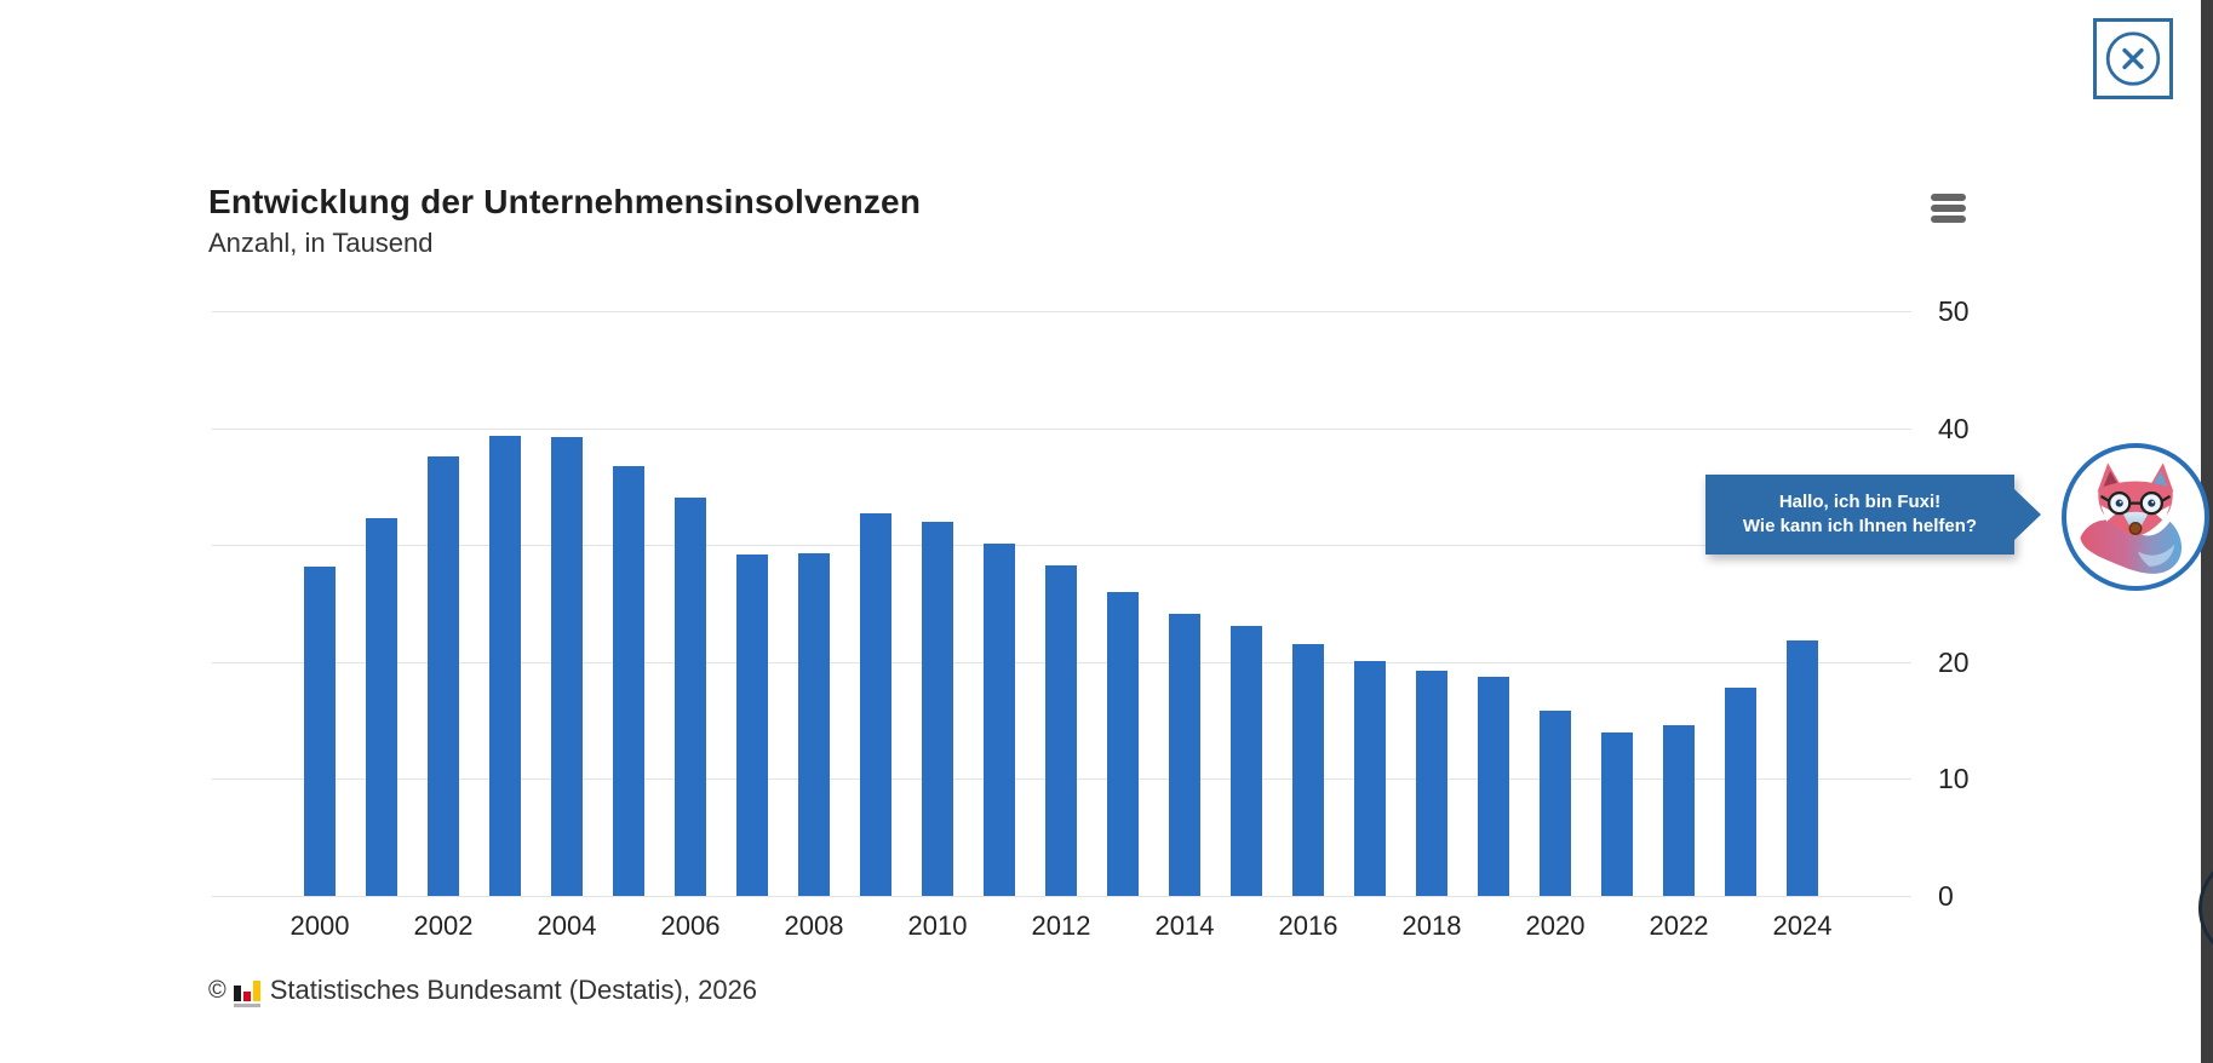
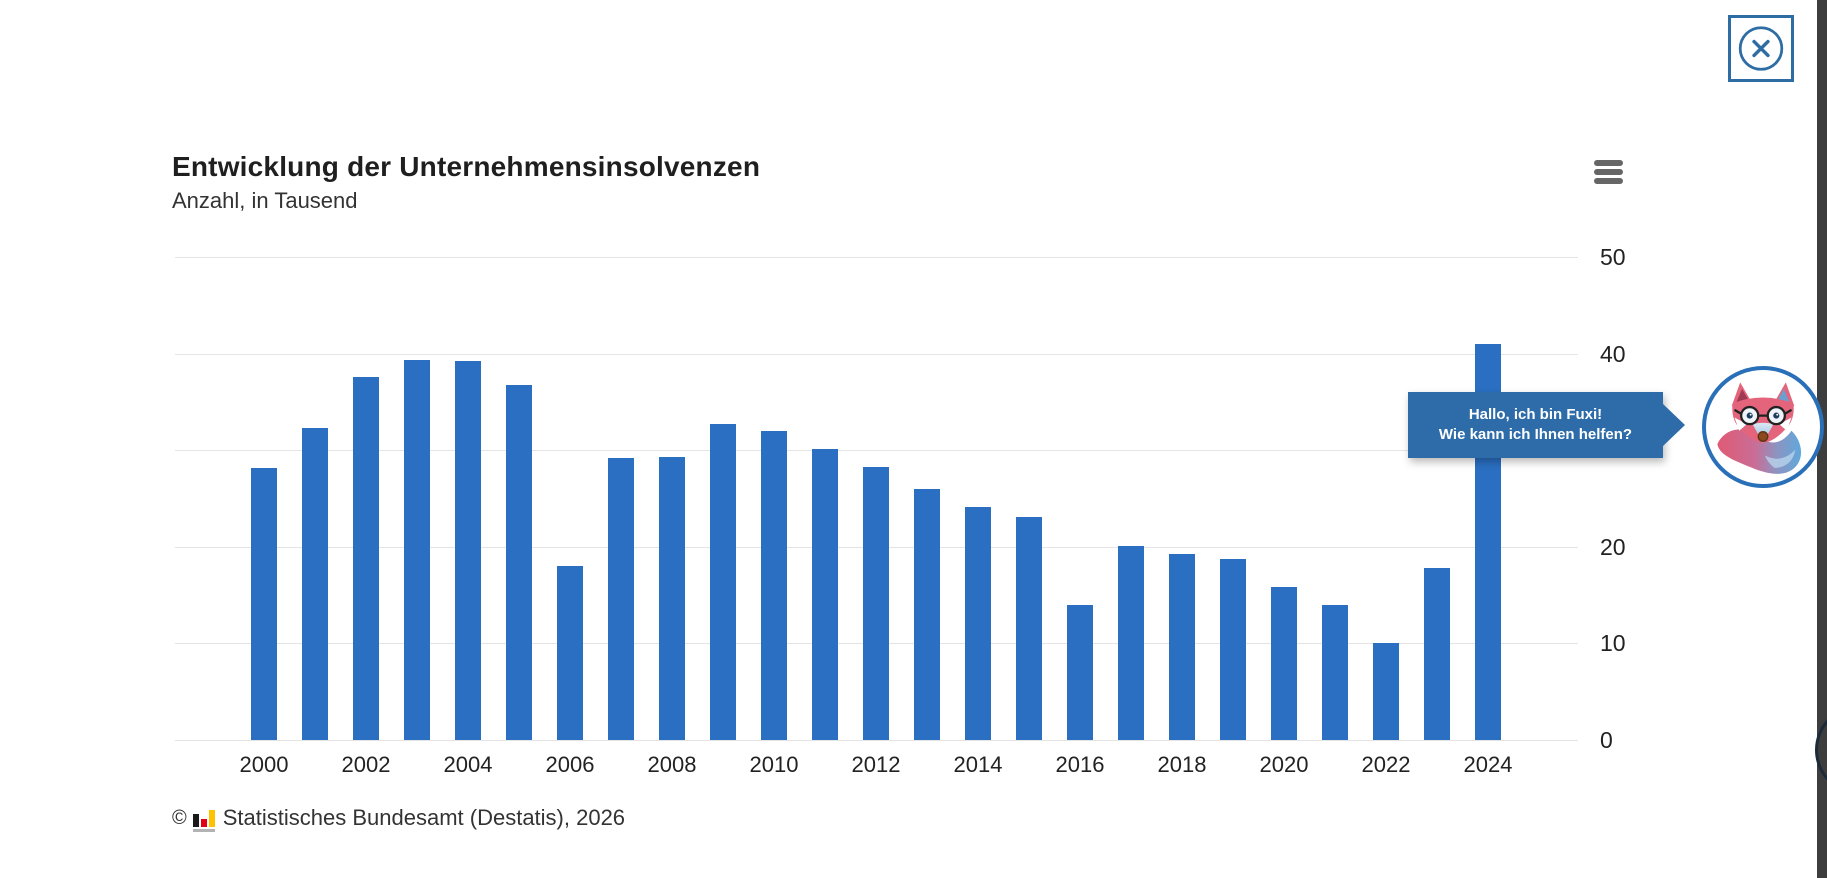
2006: 34 -> 18
2016: 22 -> 14
2022: 15 -> 10
2024: 22 -> 41
